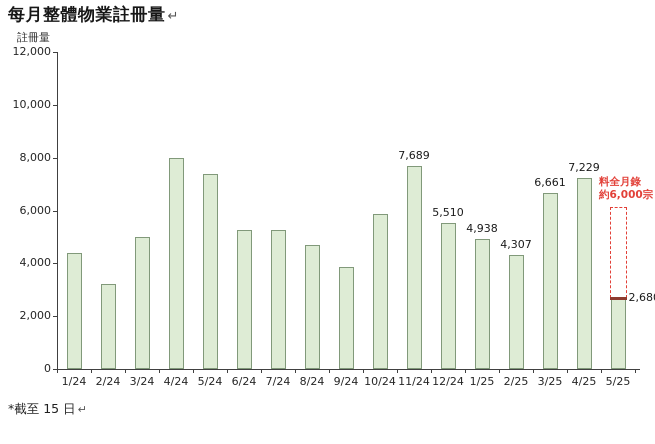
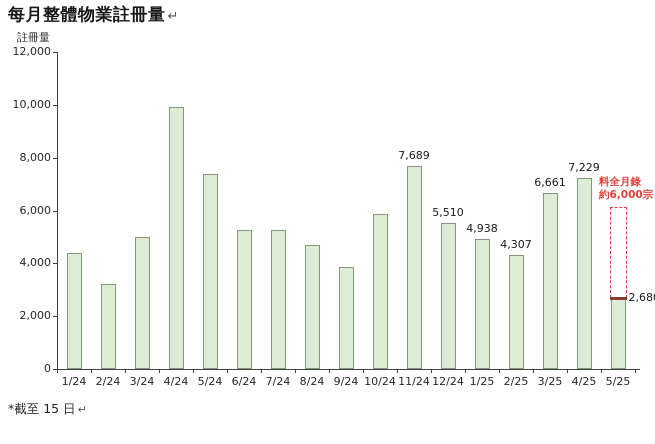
4/24: 8000 -> 9900
